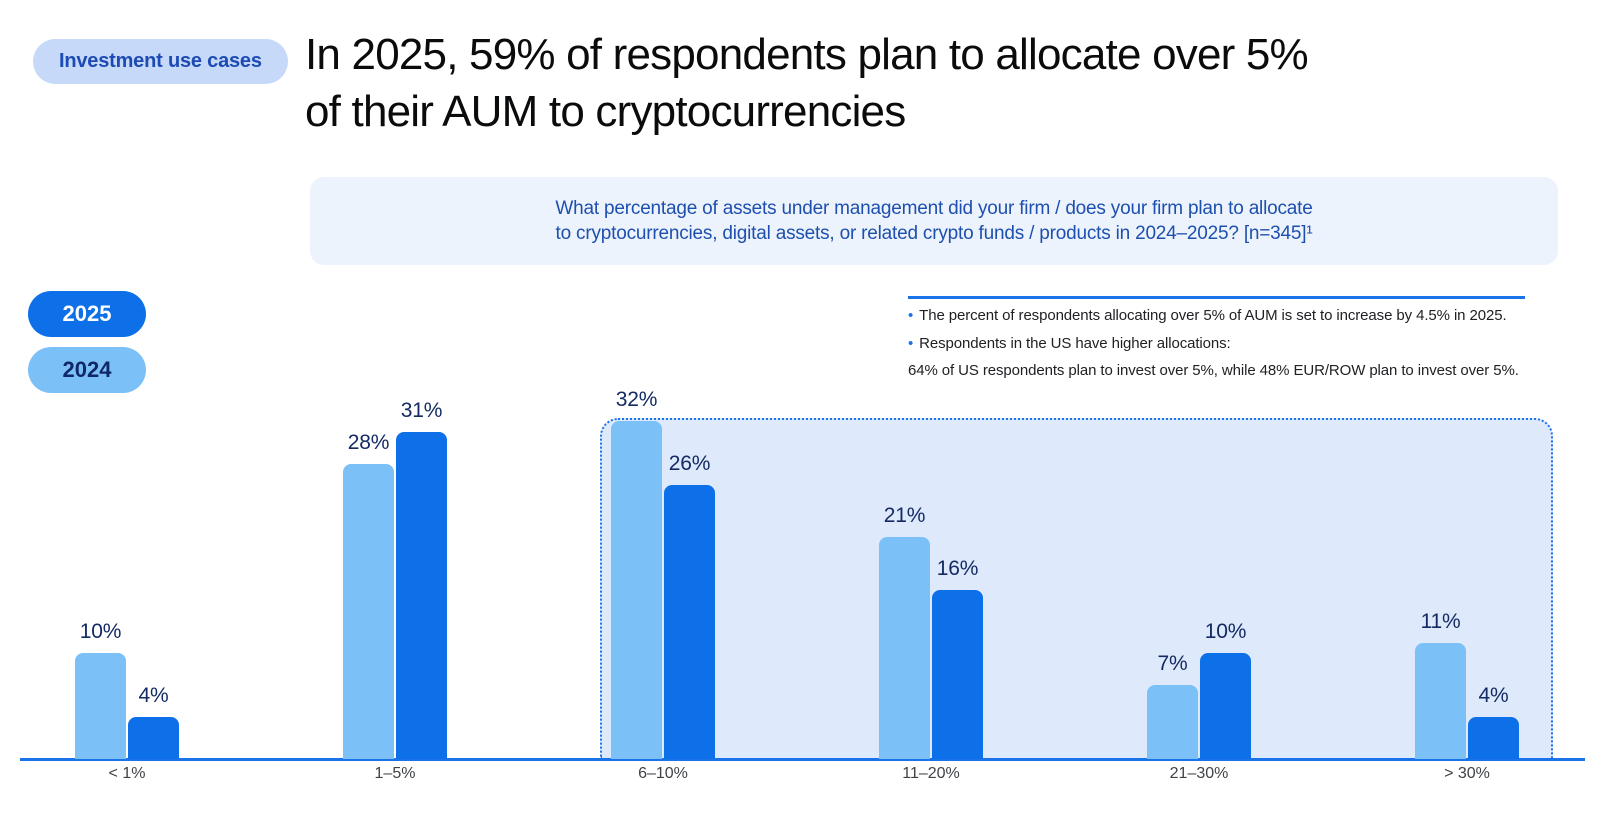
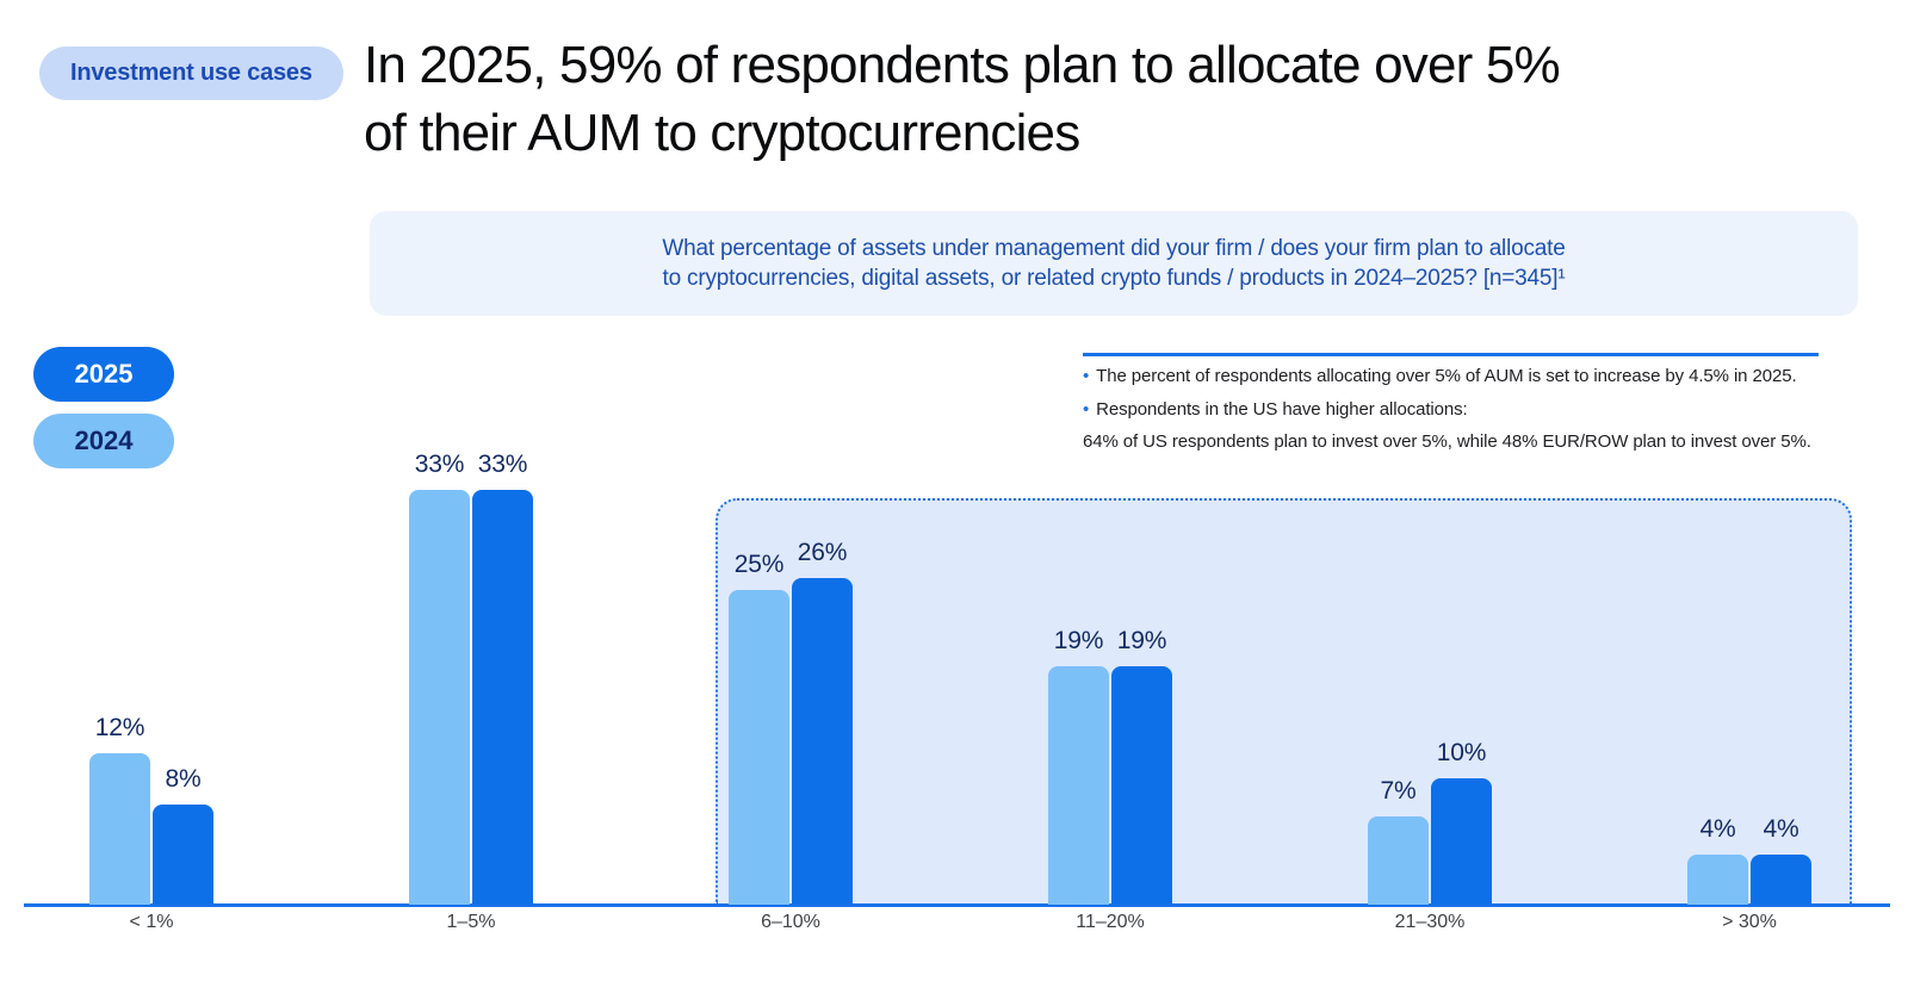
2024/< 1%: 10% -> 12%
2025/< 1%: 4% -> 8%
2024/1–5%: 28% -> 33%
2025/1–5%: 31% -> 33%
2024/6–10%: 32% -> 25%
2024/11–20%: 21% -> 19%
2025/11–20%: 16% -> 19%
2024/> 30%: 11% -> 4%
